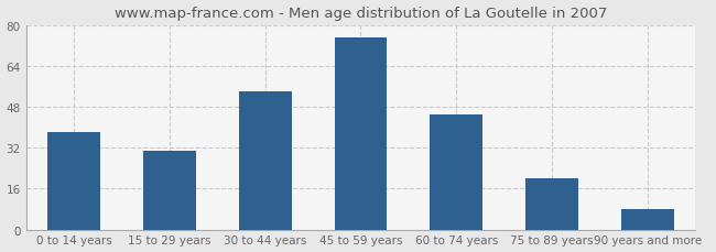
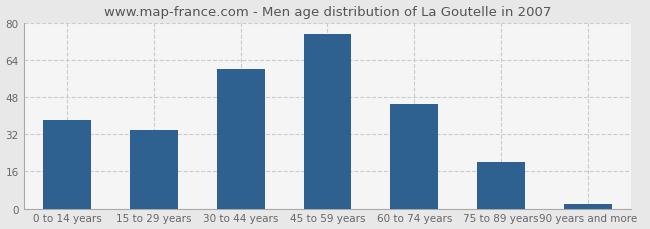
15 to 29 years: 31 -> 34
30 to 44 years: 54 -> 60
90 years and more: 8 -> 2
